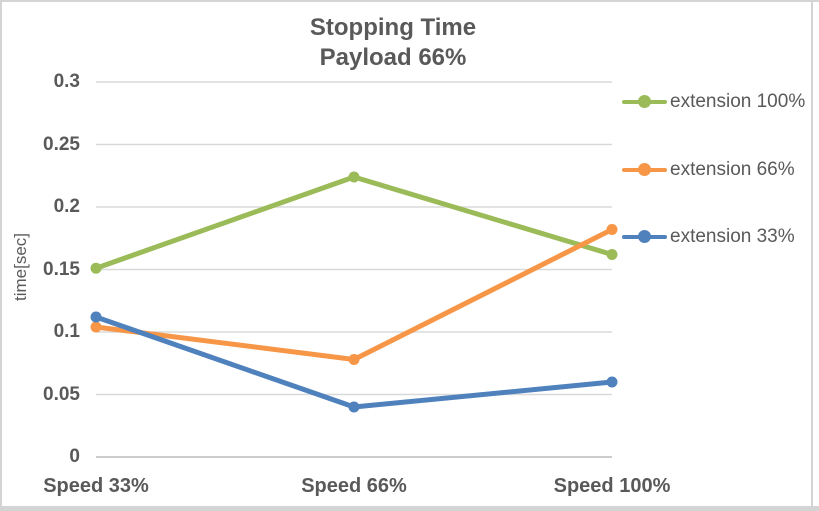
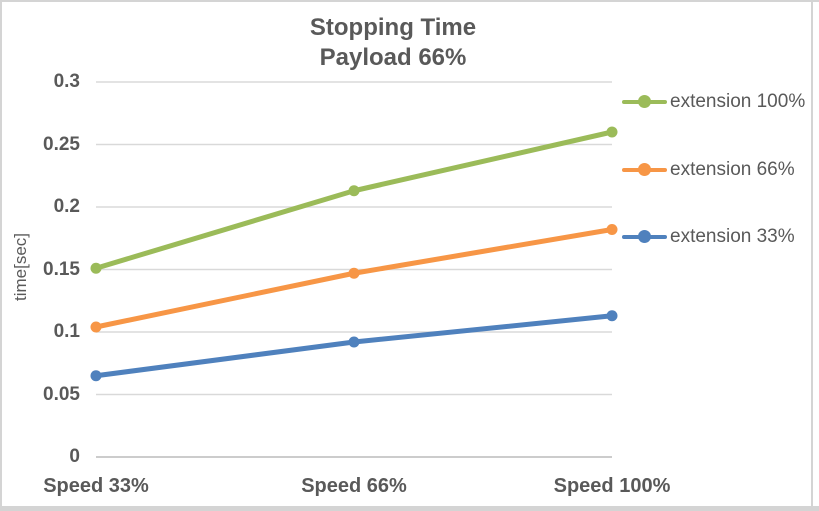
extension 33%/Speed 33%: 0.112 -> 0.065
extension 100%/Speed 66%: 0.224 -> 0.213
extension 66%/Speed 66%: 0.078 -> 0.147
extension 33%/Speed 66%: 0.040 -> 0.092
extension 100%/Speed 100%: 0.162 -> 0.260
extension 33%/Speed 100%: 0.060 -> 0.113
